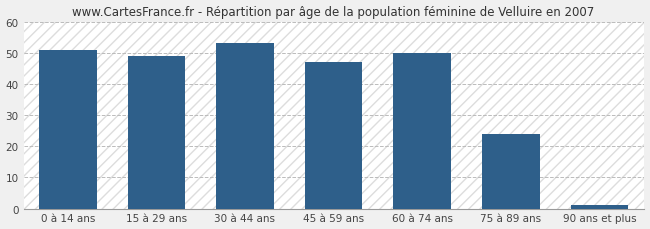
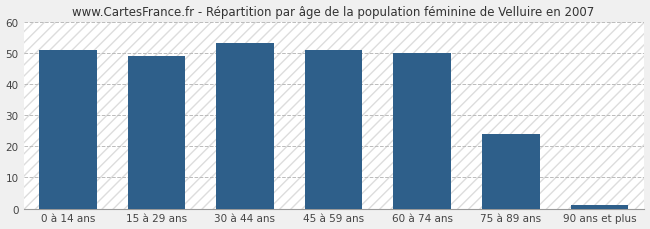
45 à 59 ans: 47 -> 51
